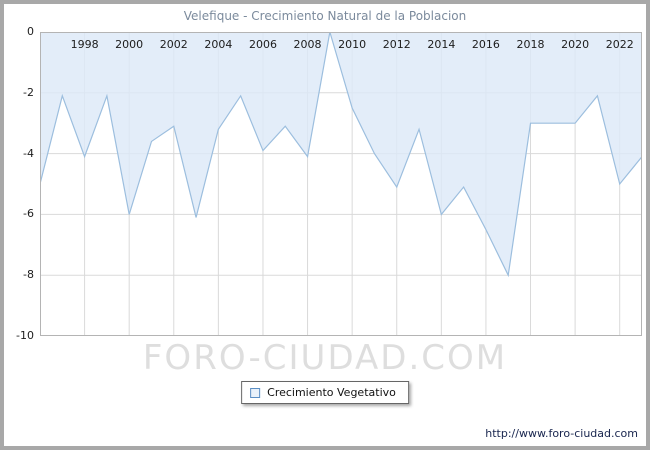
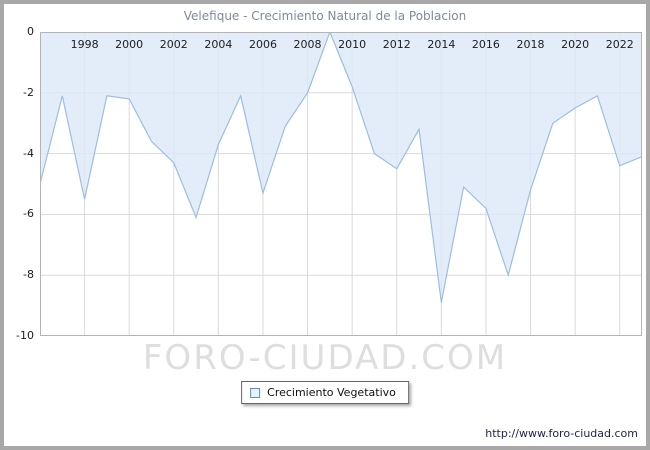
1998: -4.1 -> -5.5
2000: -6.0 -> -2.2
2002: -3.1 -> -4.3
2004: -3.2 -> -3.7
2006: -3.9 -> -5.3
2008: -4.1 -> -2.0
2010: -2.5 -> -1.8
2012: -5.1 -> -4.5
2014: -6.0 -> -8.9
2016: -6.5 -> -5.8
2018: -3.0 -> -5.2
2020: -3.0 -> -2.5
2022: -5.0 -> -4.4
